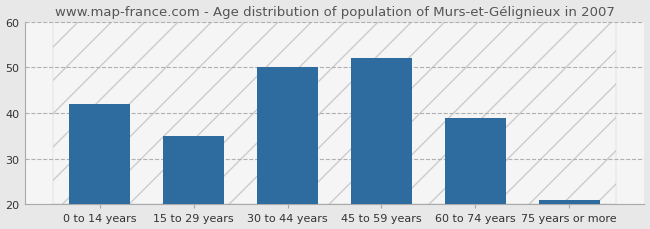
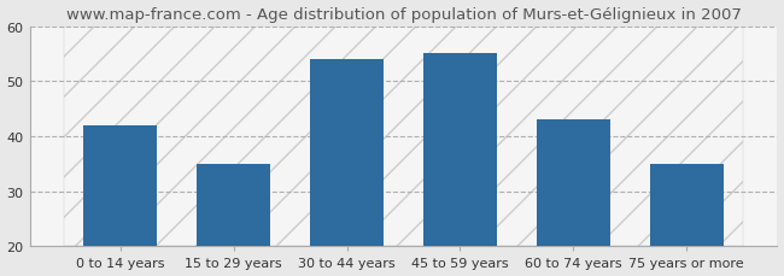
30 to 44 years: 50 -> 54
45 to 59 years: 52 -> 55
60 to 74 years: 39 -> 43
75 years or more: 21 -> 35
